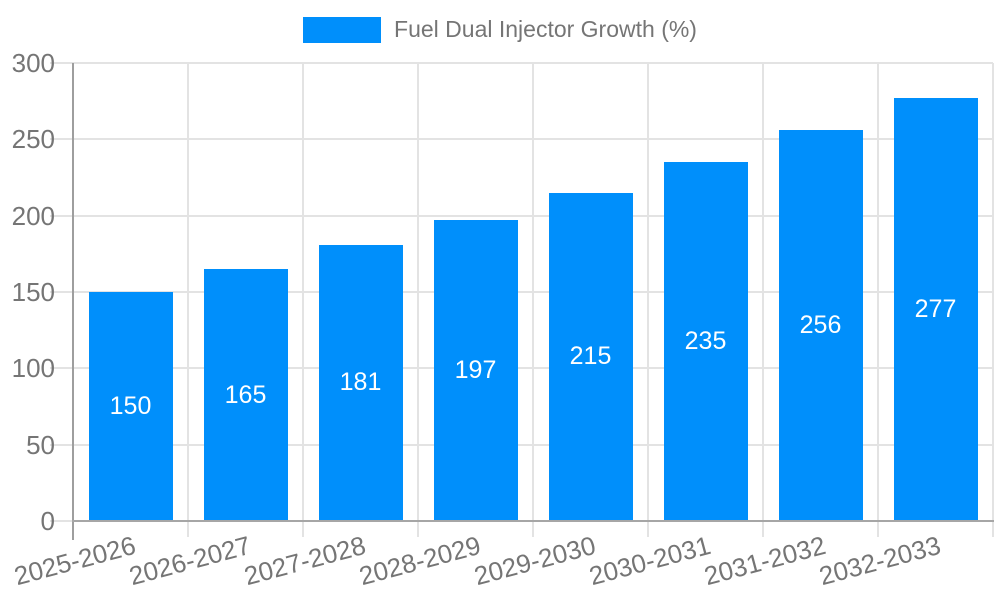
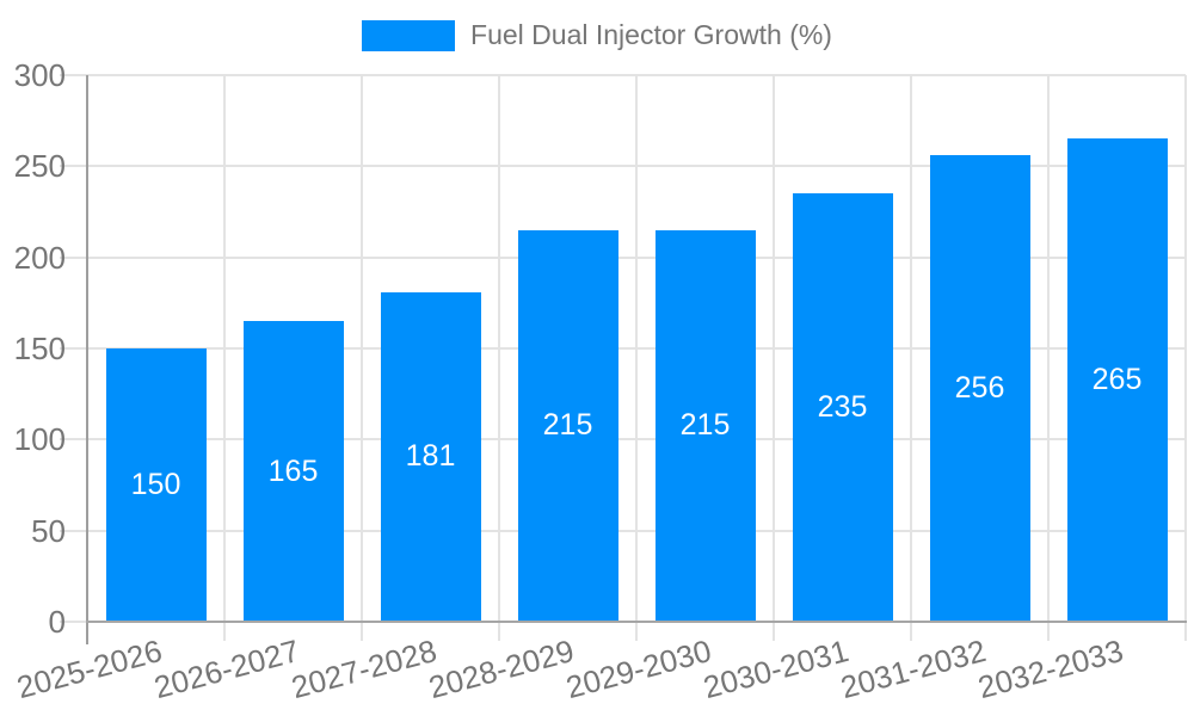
2028-2029: 197 -> 215
2032-2033: 277 -> 265
